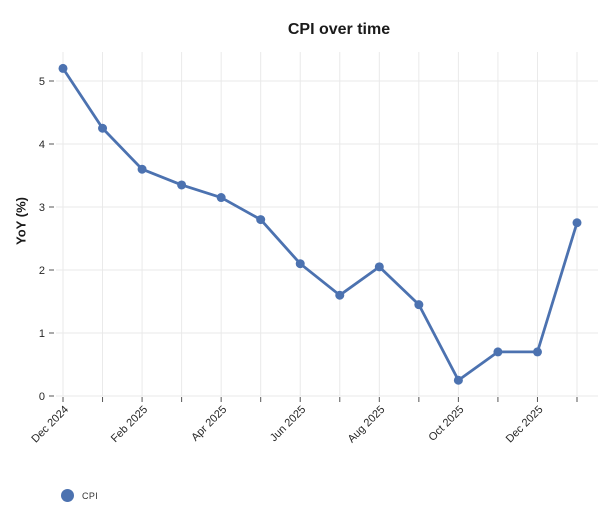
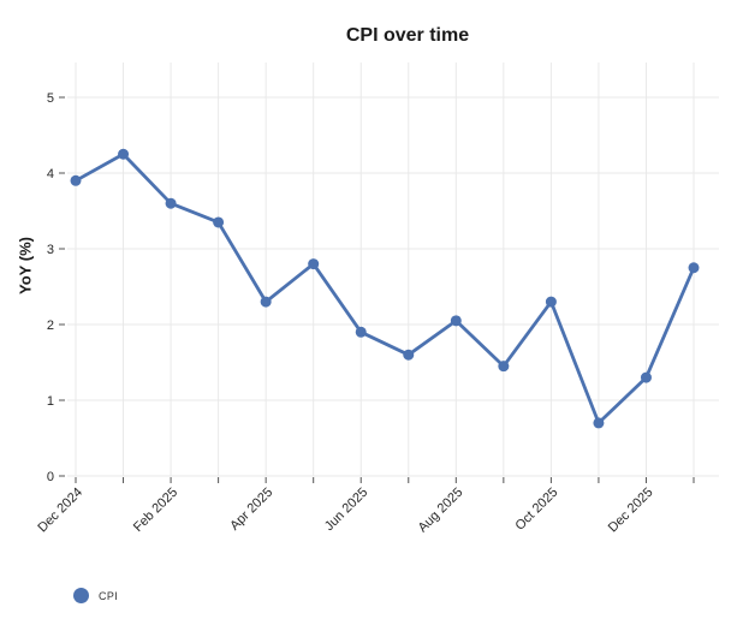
Dec 2024: 5.2 -> 3.9
Apr 2025: 3.1 -> 2.3
Jun 2025: 2.1 -> 1.9
Oct 2025: 0.2 -> 2.3
Dec 2025: 0.7 -> 1.3
